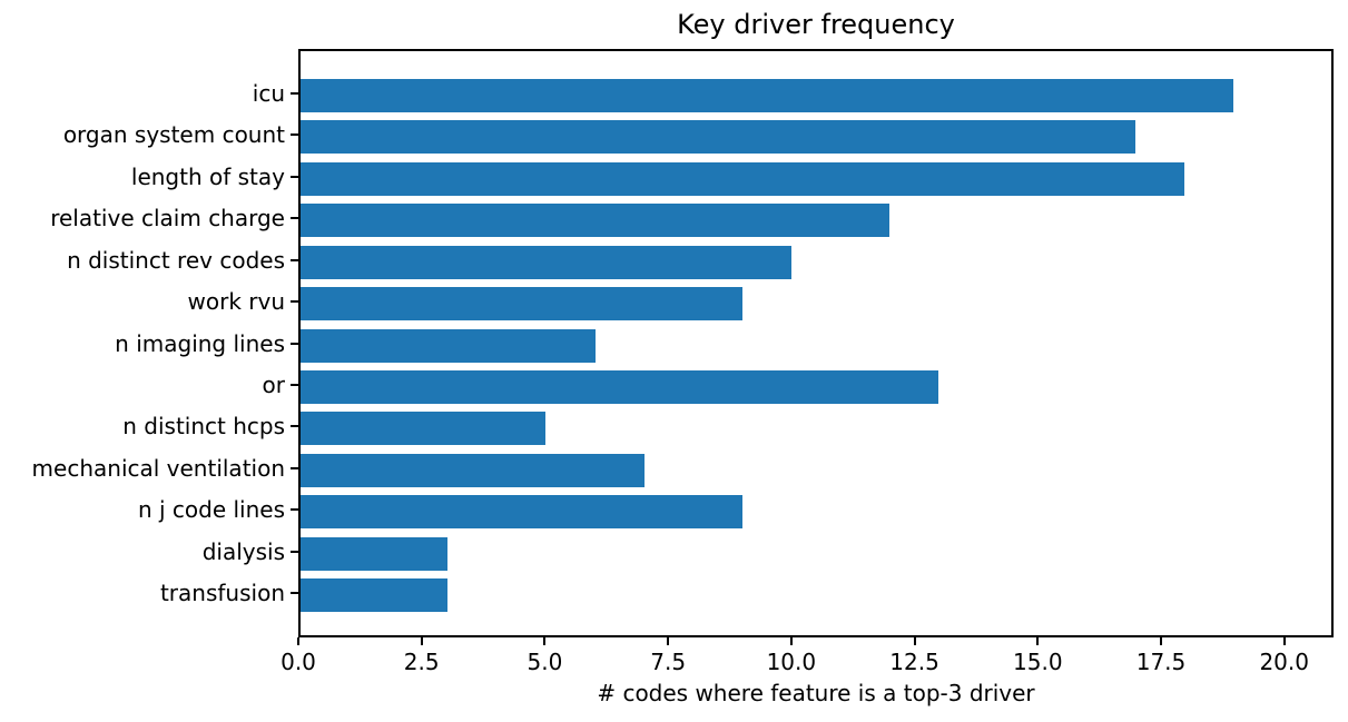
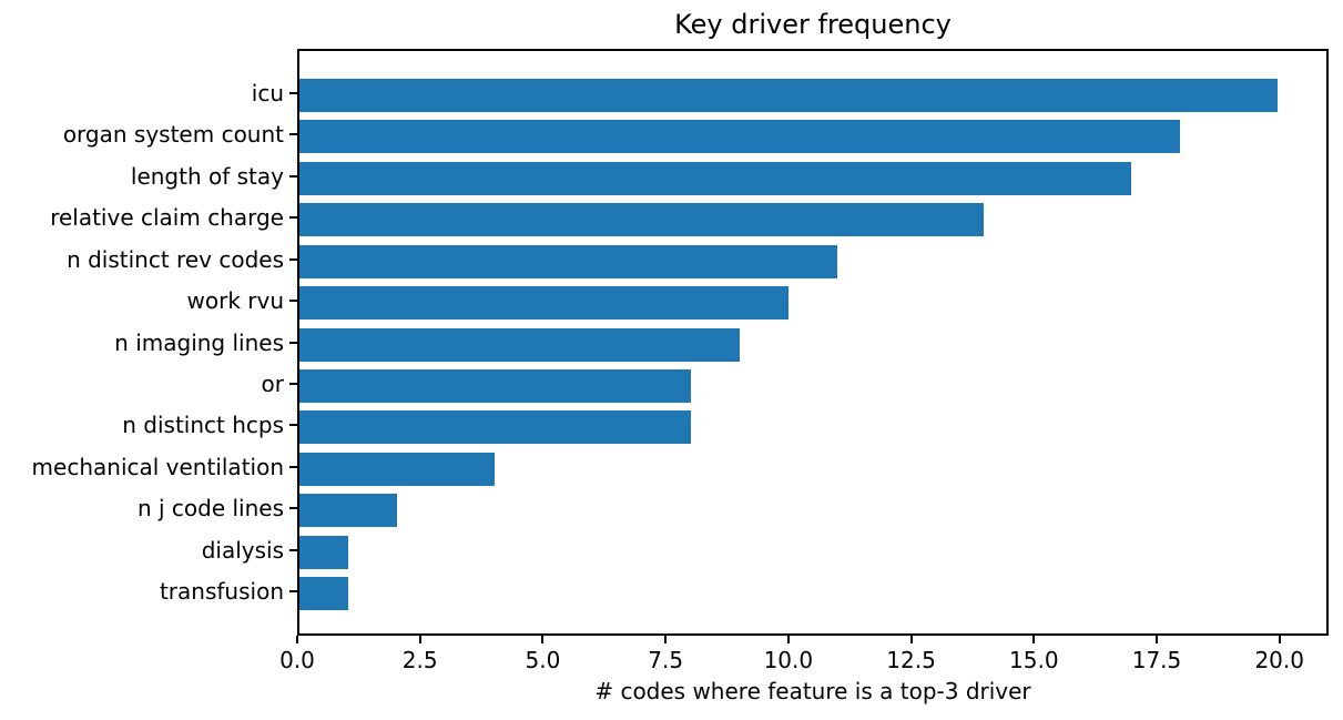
icu: 19 -> 20
organ system count: 17 -> 18
length of stay: 18 -> 17
relative claim charge: 12 -> 14
n distinct rev codes: 10 -> 11
work rvu: 9 -> 10
n imaging lines: 6 -> 9
or: 13 -> 8
n distinct hcps: 5 -> 8
mechanical ventilation: 7 -> 4
n j code lines: 9 -> 2
dialysis: 3 -> 1
transfusion: 3 -> 1
